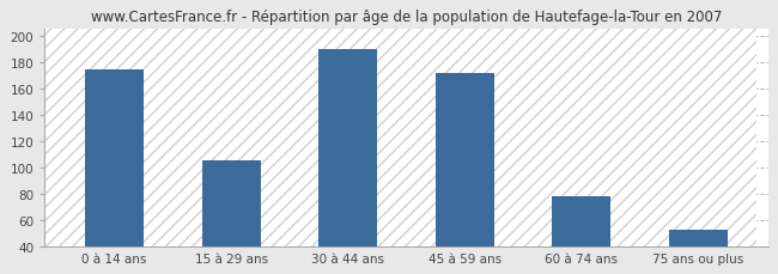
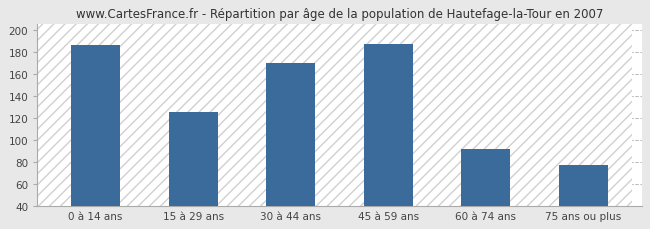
0 à 14 ans: 174 -> 186
15 à 29 ans: 105 -> 125
30 à 44 ans: 190 -> 170
45 à 59 ans: 172 -> 187
60 à 74 ans: 78 -> 92
75 ans ou plus: 53 -> 77
